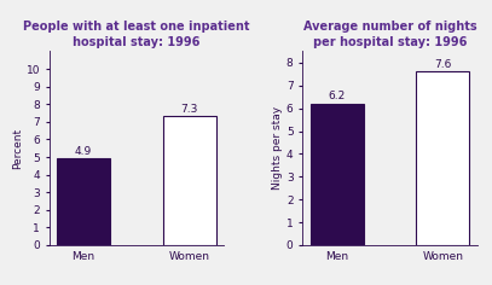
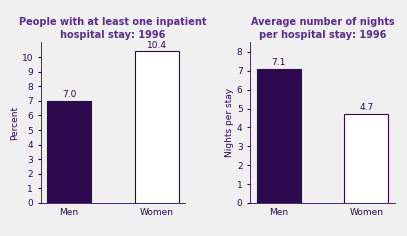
People with at least one inpatient hospital stay: 1996/Men: 4.9 -> 7.0
People with at least one inpatient hospital stay: 1996/Women: 7.3 -> 10.4
Average number of nights per hospital stay: 1996/Men: 6.2 -> 7.1
Average number of nights per hospital stay: 1996/Women: 7.6 -> 4.7
